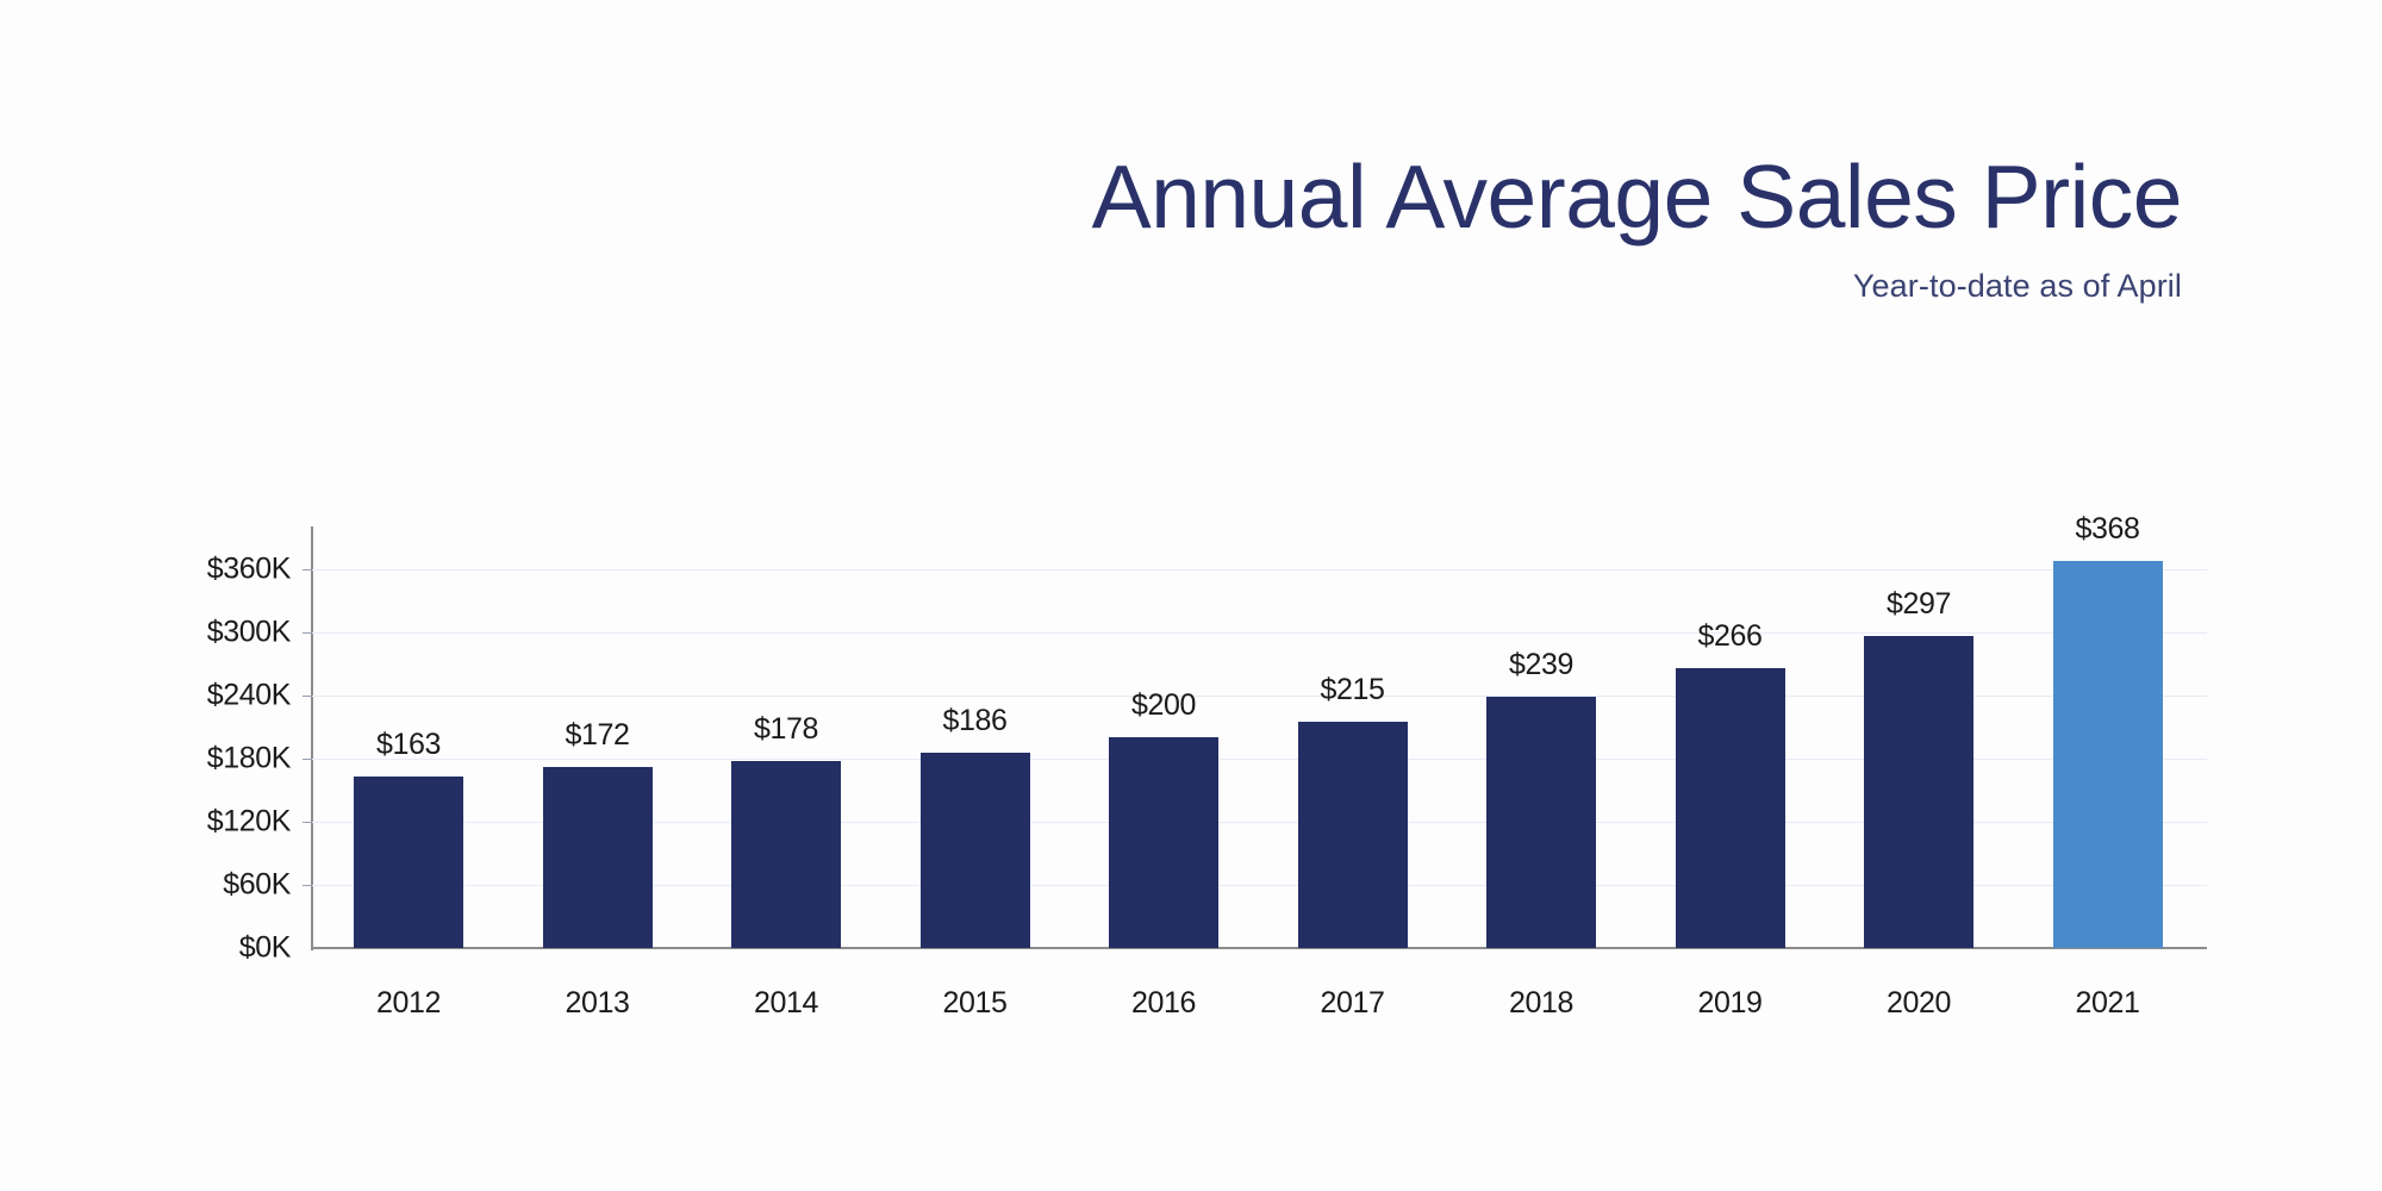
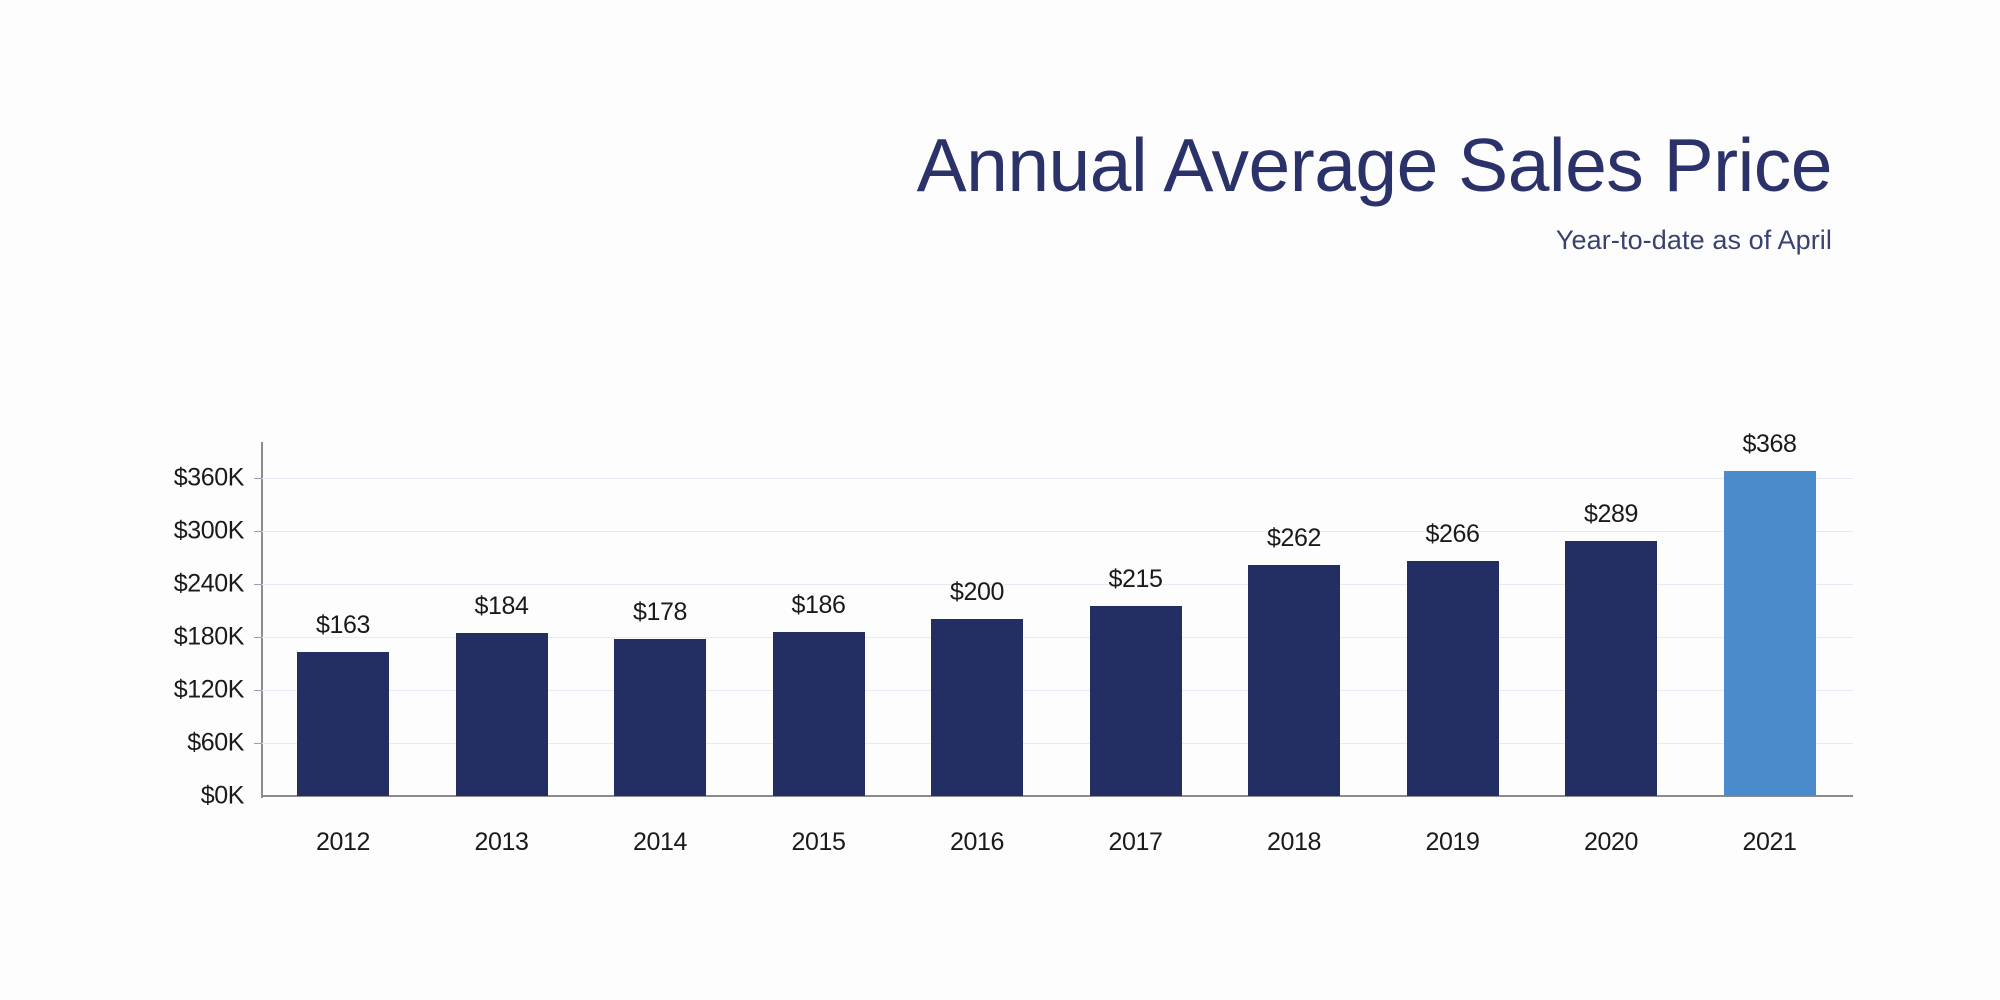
2013: $172 -> $184
2018: $239 -> $262
2020: $297 -> $289
